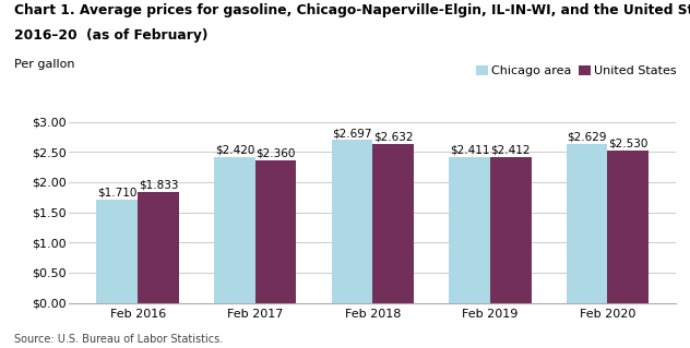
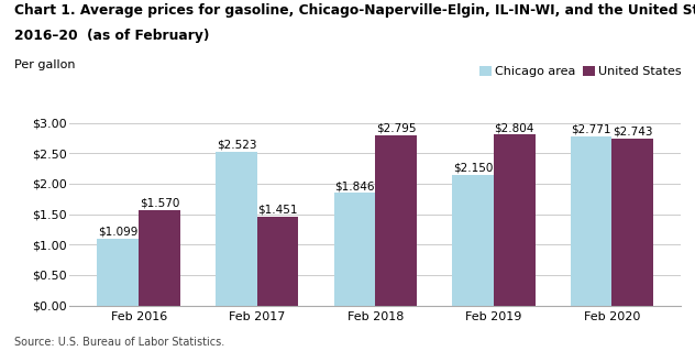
Chicago area/Feb 2016: $1.710 -> $1.099
United States/Feb 2016: $1.833 -> $1.570
Chicago area/Feb 2017: $2.420 -> $2.523
United States/Feb 2017: $2.360 -> $1.451
Chicago area/Feb 2018: $2.697 -> $1.846
United States/Feb 2018: $2.632 -> $2.795
Chicago area/Feb 2019: $2.411 -> $2.150
United States/Feb 2019: $2.412 -> $2.804
Chicago area/Feb 2020: $2.629 -> $2.771
United States/Feb 2020: $2.530 -> $2.743
